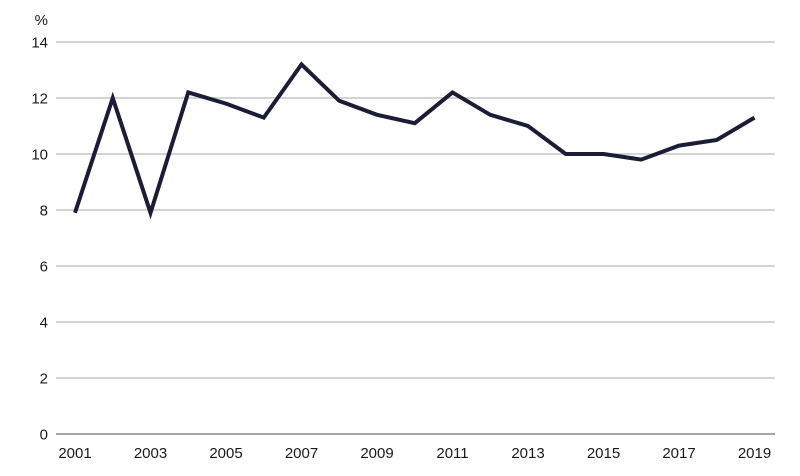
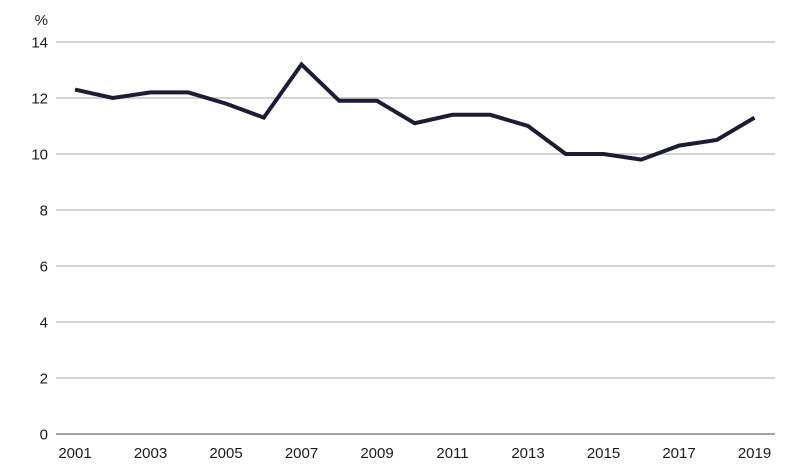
2001: 7.9 -> 12.3
2003: 7.9 -> 12.2
2009: 11.4 -> 11.9
2011: 12.2 -> 11.4
